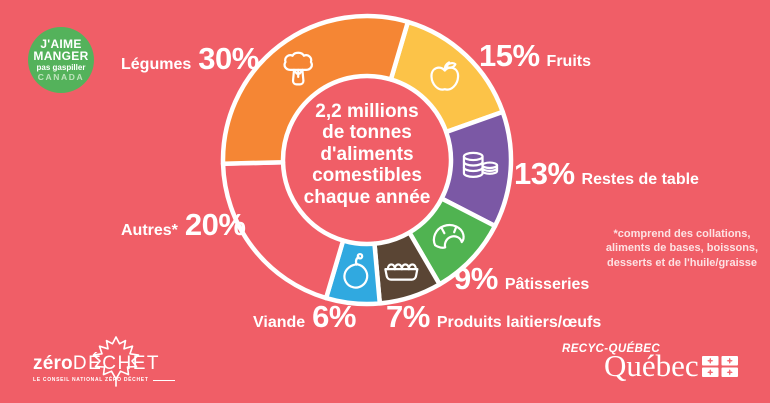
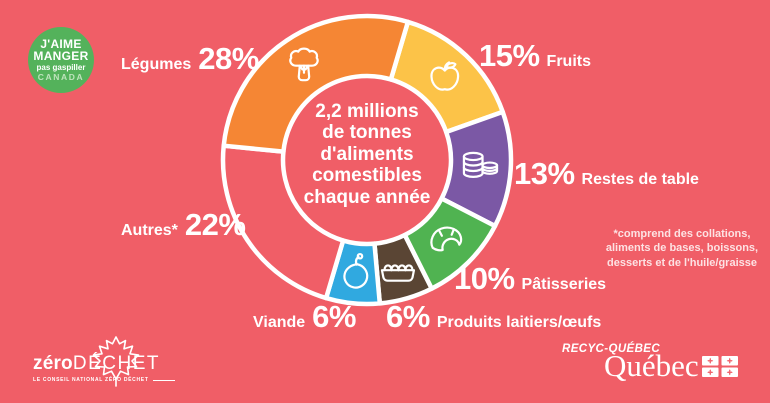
Pâtisseries: 9% -> 10%
Produits laitiers/œufs: 7% -> 6%
Autres*: 20% -> 22%
Légumes: 30% -> 28%
